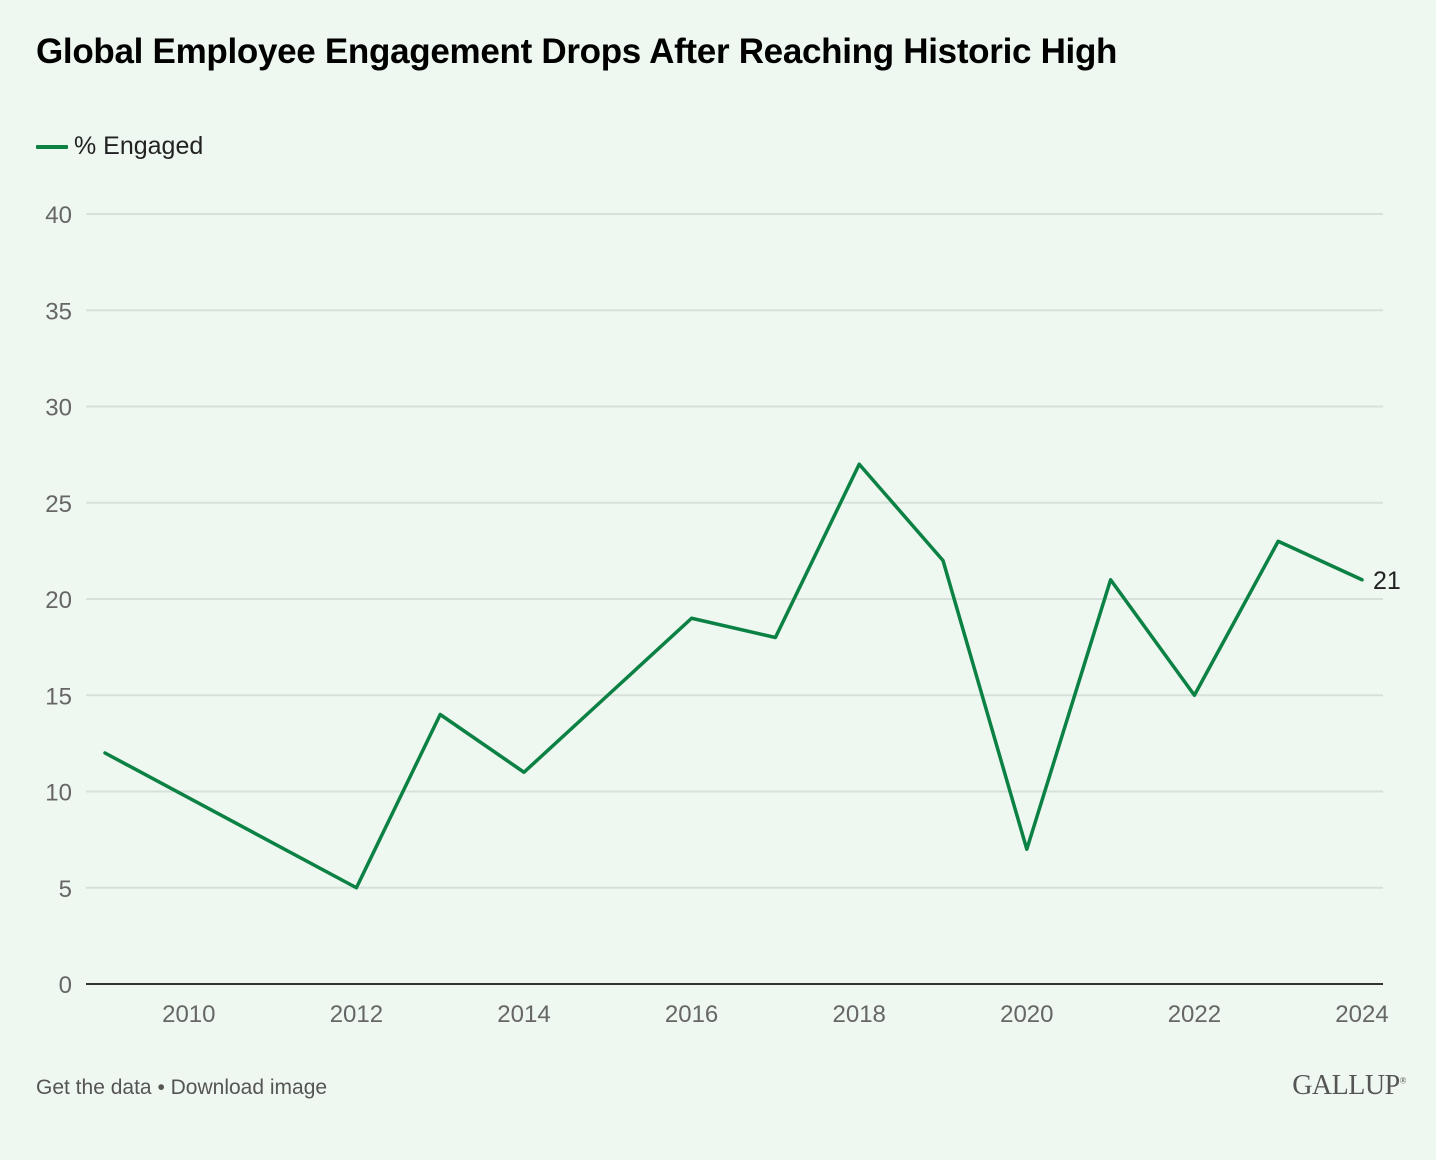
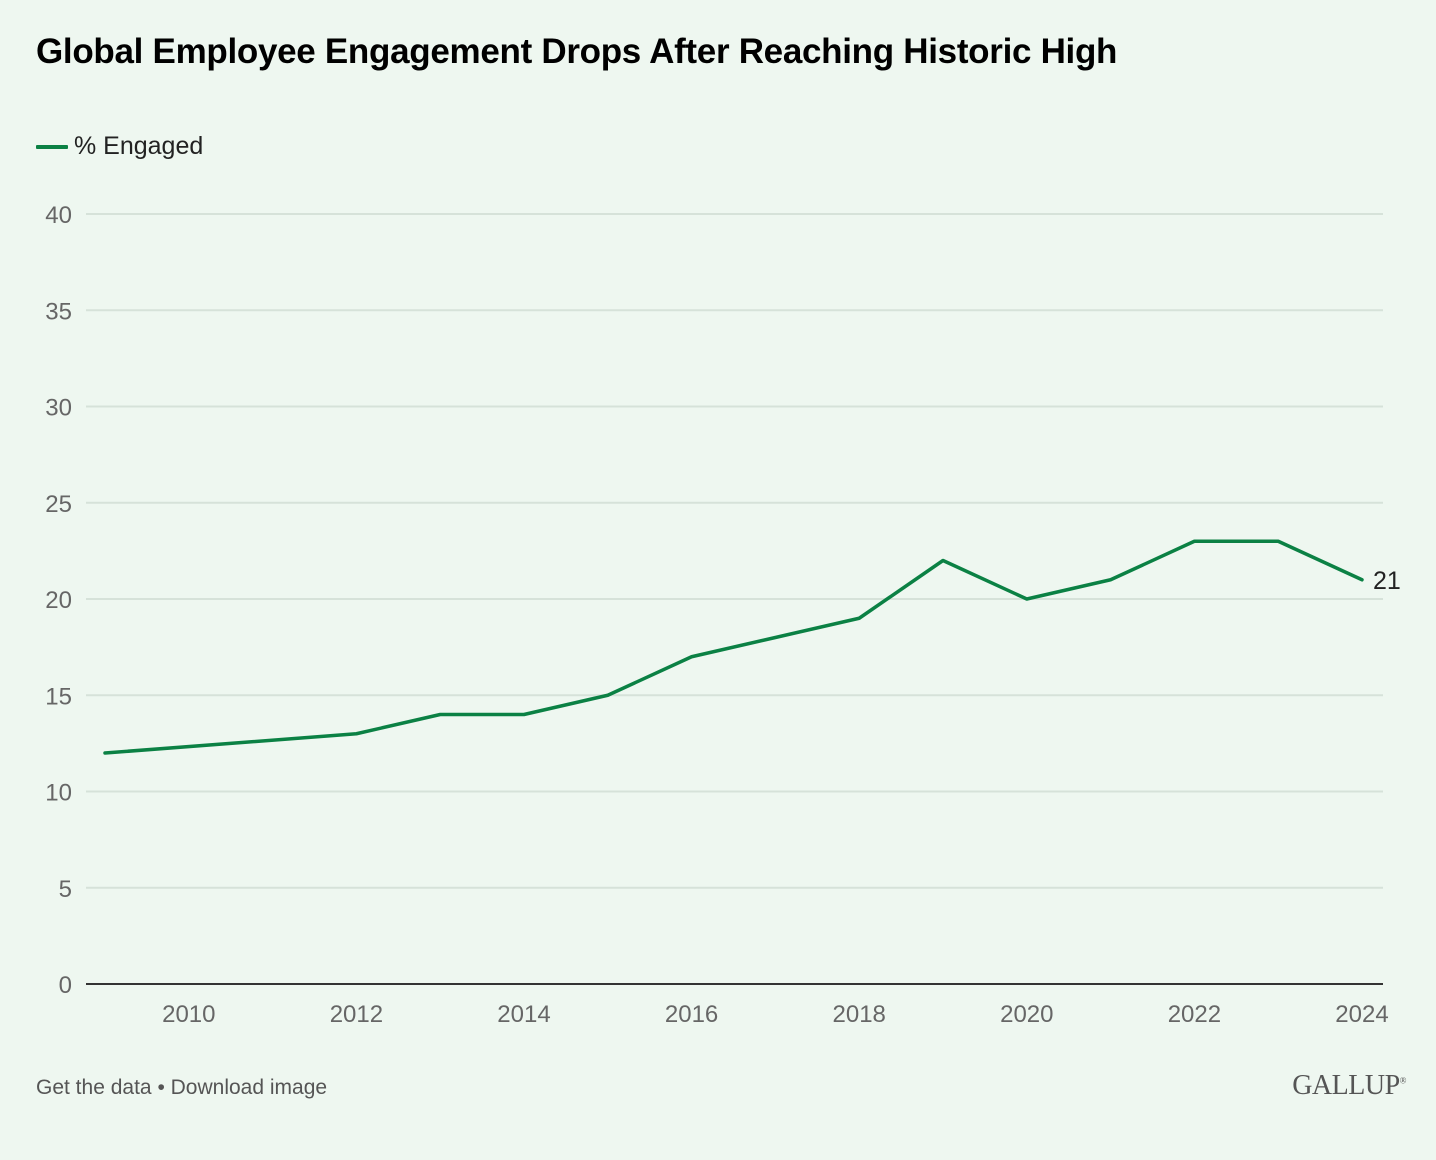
2012: 5 -> 13
2014: 11 -> 14
2016: 19 -> 17
2018: 27 -> 19
2020: 7 -> 20
2022: 15 -> 23
